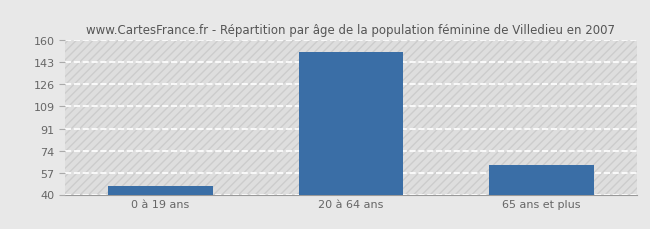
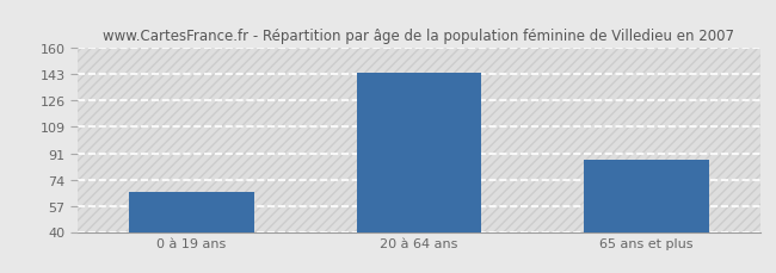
0 à 19 ans: 47 -> 66
20 à 64 ans: 151 -> 144
65 ans et plus: 63 -> 87
